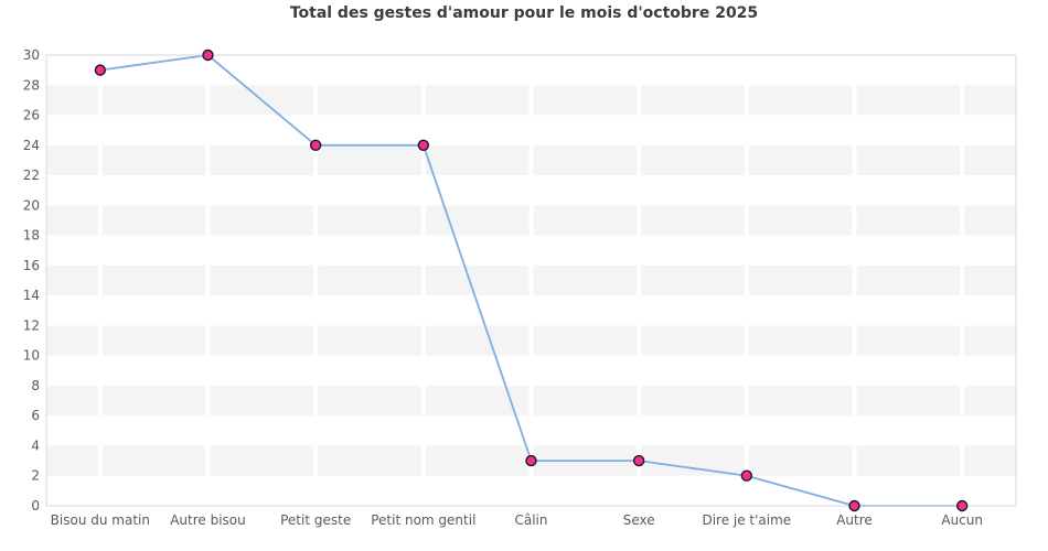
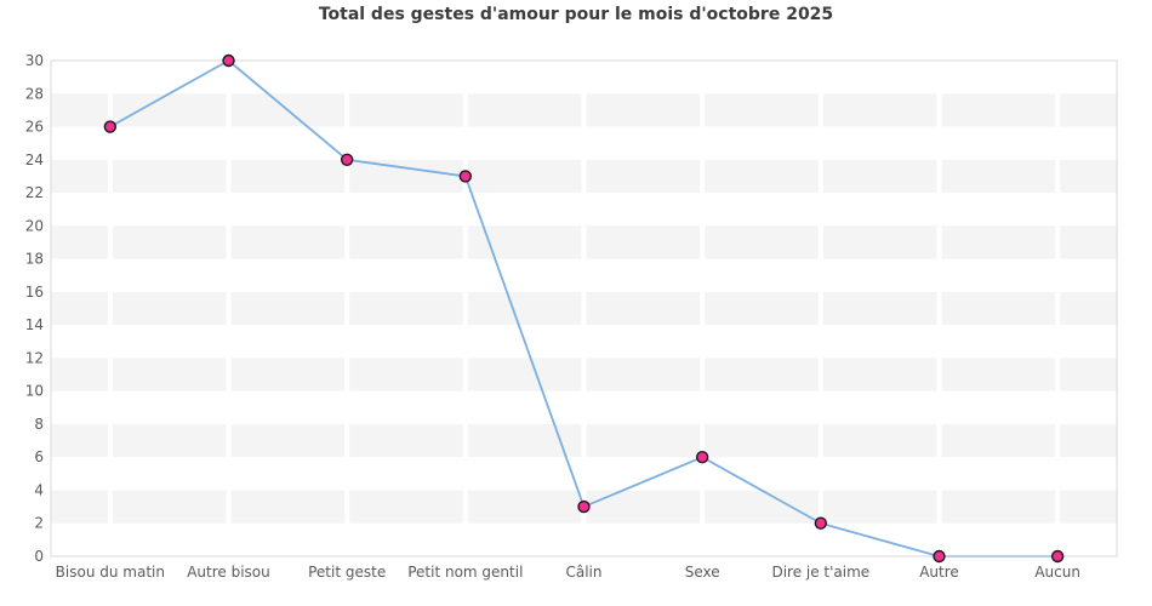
Bisou du matin: 29 -> 26
Petit nom gentil: 24 -> 23
Sexe: 3 -> 6
